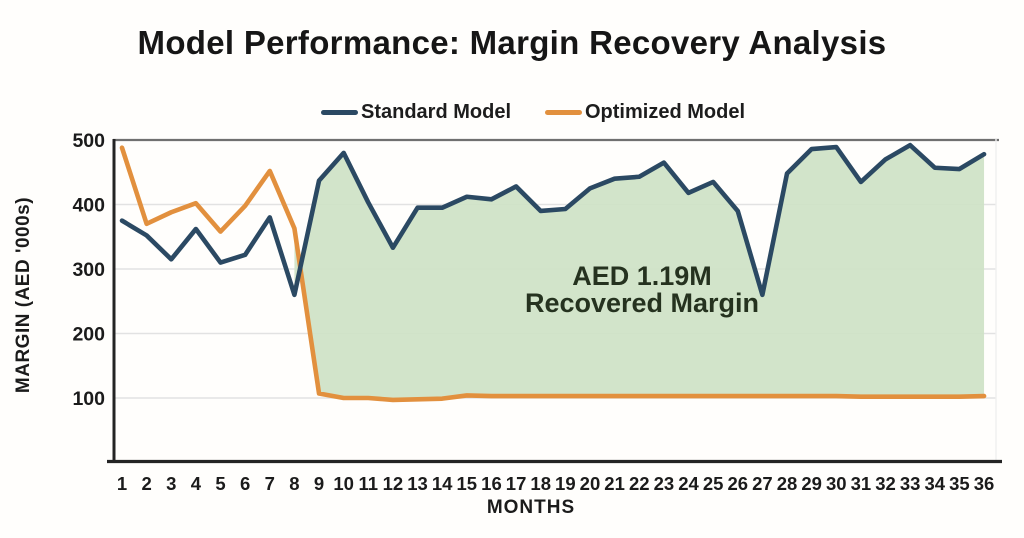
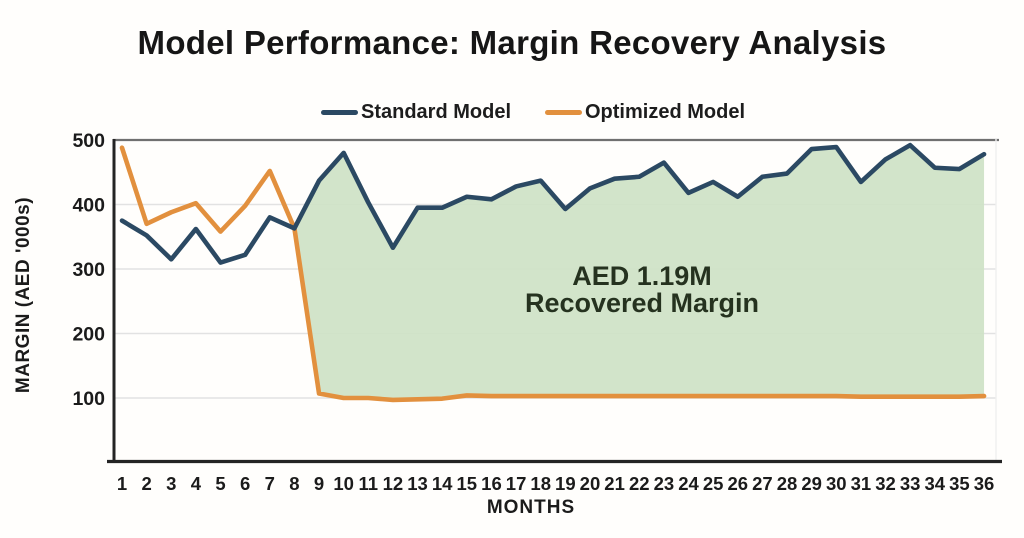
Standard Model/8: 260 -> 360
Standard Model/18: 390 -> 440
Standard Model/26: 390 -> 410
Standard Model/27: 260 -> 440
